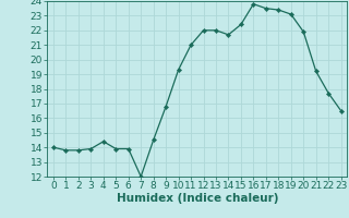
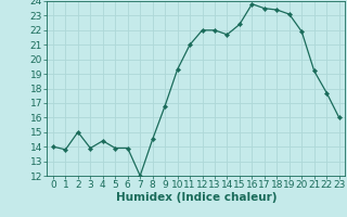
2: 13.8 -> 15.0
23: 16.5 -> 16.0
